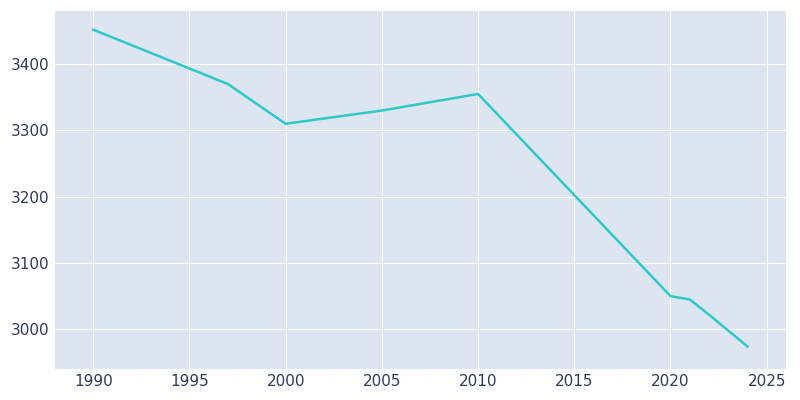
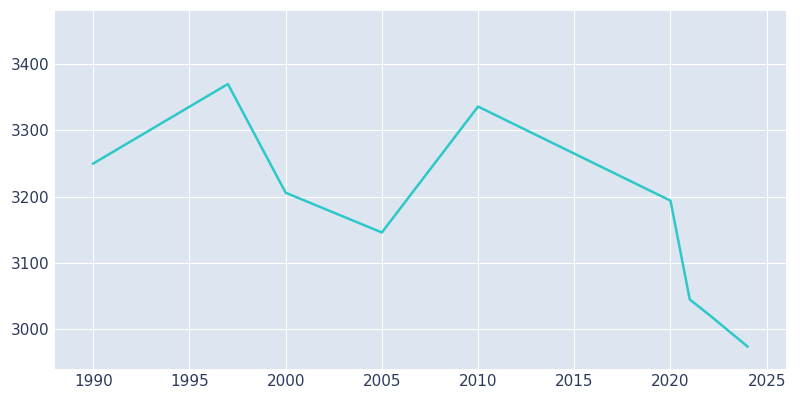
1990: 3452 -> 3250
2000: 3310 -> 3206
2005: 3330 -> 3146
2010: 3355 -> 3336
2020: 3050 -> 3194
